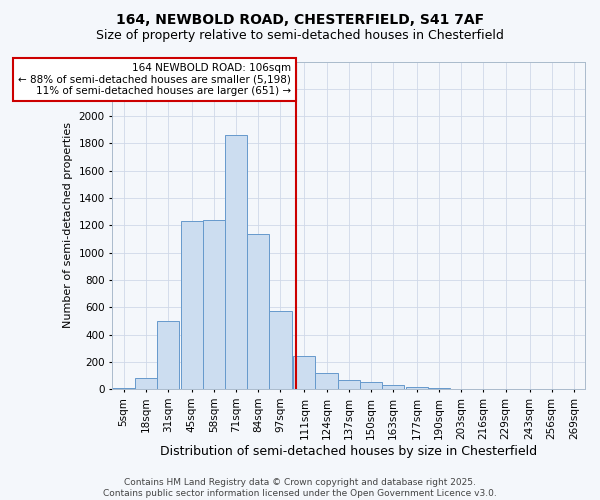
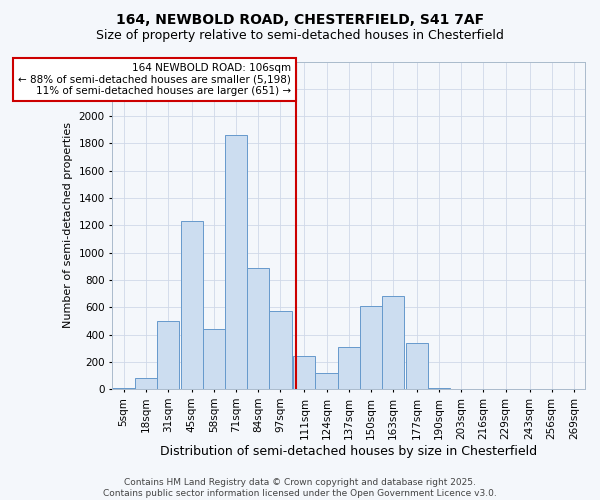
58sqm: 1240 -> 440
84sqm: 1140 -> 890
137sqm: 60 -> 310
150sqm: 50 -> 610
163sqm: 30 -> 680
177sqm: 20 -> 340
